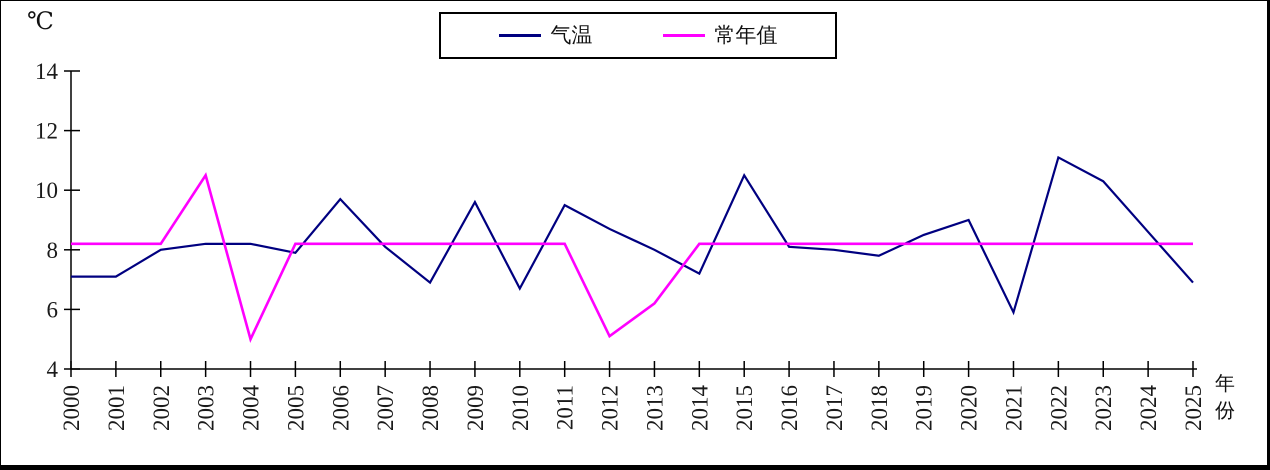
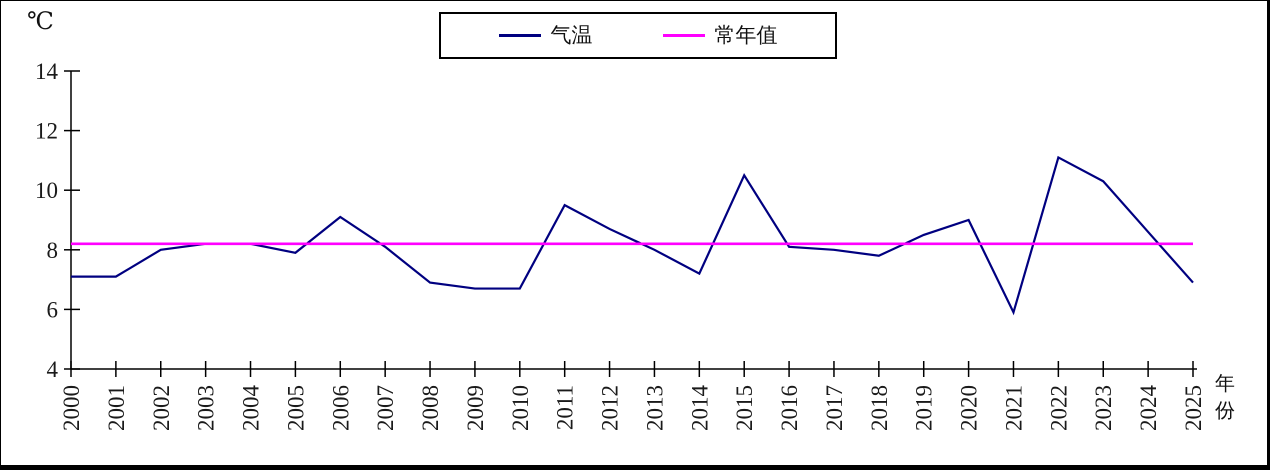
常年值/2003: 10.5 -> 8.2
常年值/2004: 5.0 -> 8.2
气温/2006: 9.7 -> 9.1
气温/2009: 9.6 -> 6.7
常年值/2012: 5.1 -> 8.2
常年值/2013: 6.2 -> 8.2
